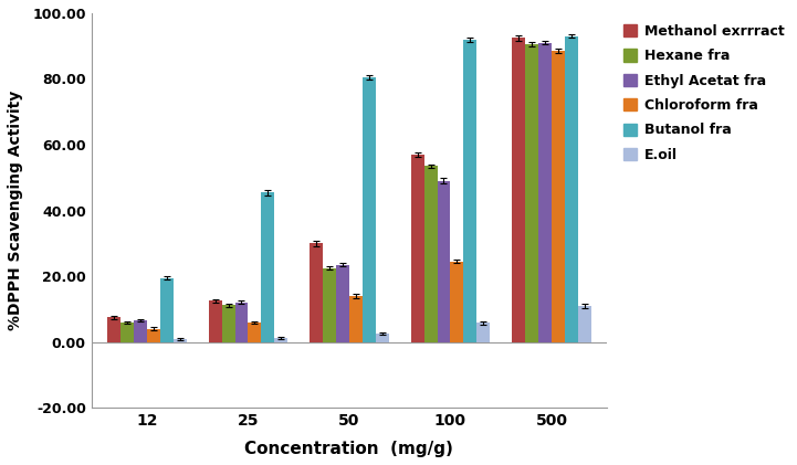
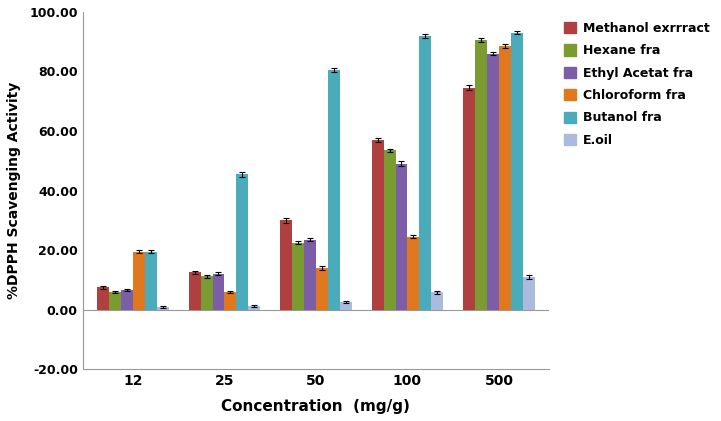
Chloroform fra/12: 4.0 -> 19.5
Methanol exrrract/500: 92.5 -> 74.5
Ethyl Acetat fra/500: 91.0 -> 86.0
